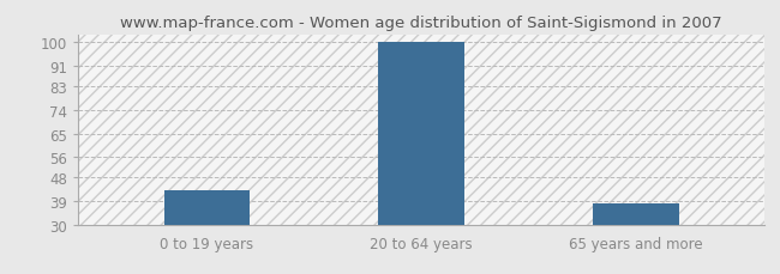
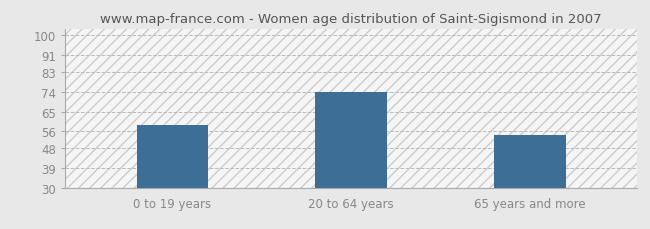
0 to 19 years: 43 -> 59
20 to 64 years: 100 -> 74
65 years and more: 38 -> 54
